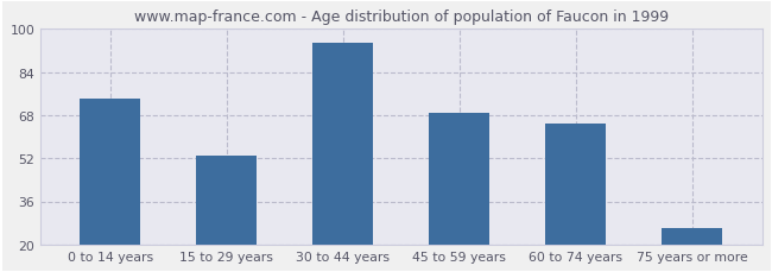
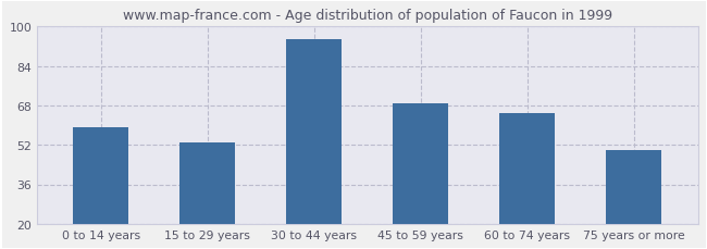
0 to 14 years: 74 -> 59
75 years or more: 26 -> 50
